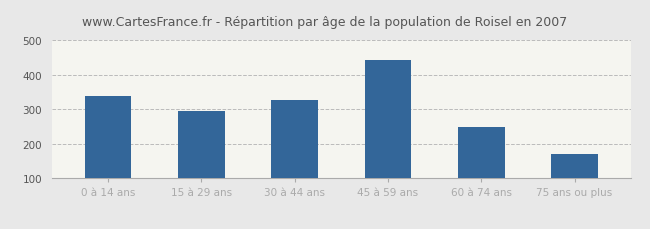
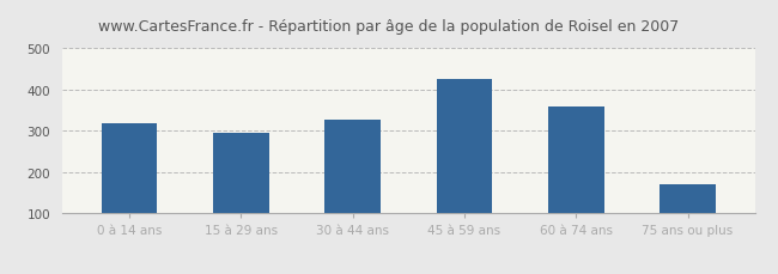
0 à 14 ans: 340 -> 320
45 à 59 ans: 443 -> 425
60 à 74 ans: 248 -> 360
